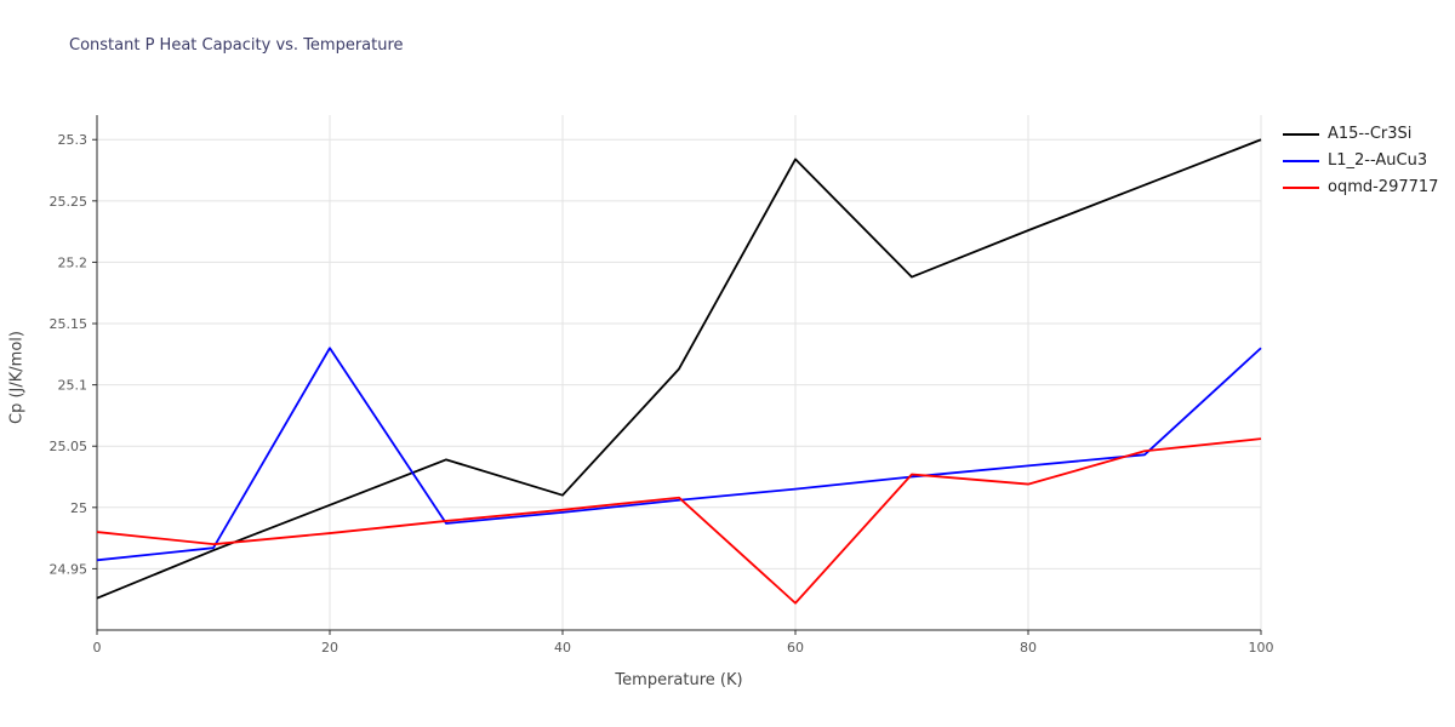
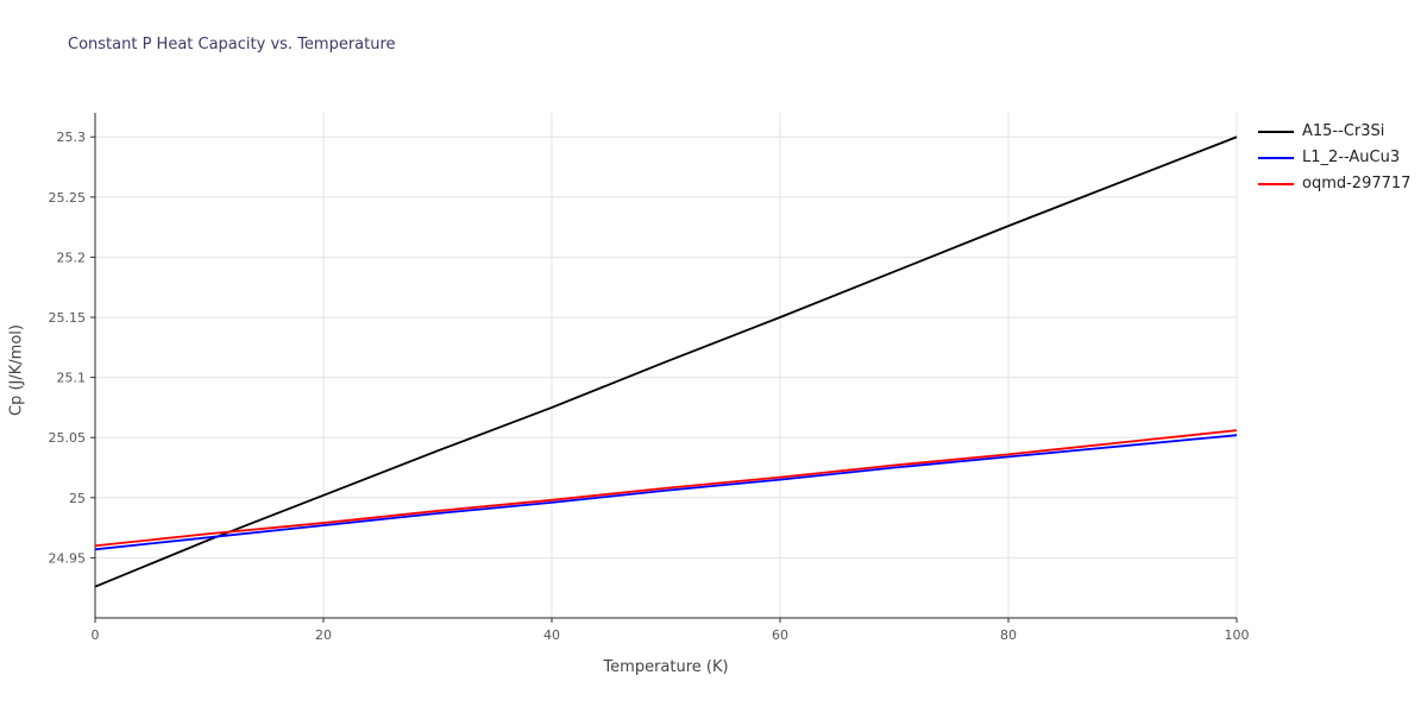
oqmd-297717/0: 24.980 -> 24.960
L1_2--AuCu3/20: 25.130 -> 24.977
A15--Cr3Si/40: 25.010 -> 25.075
A15--Cr3Si/60: 25.284 -> 25.150
oqmd-297717/60: 24.922 -> 25.017
oqmd-297717/80: 25.019 -> 25.036
L1_2--AuCu3/100: 25.130 -> 25.052
